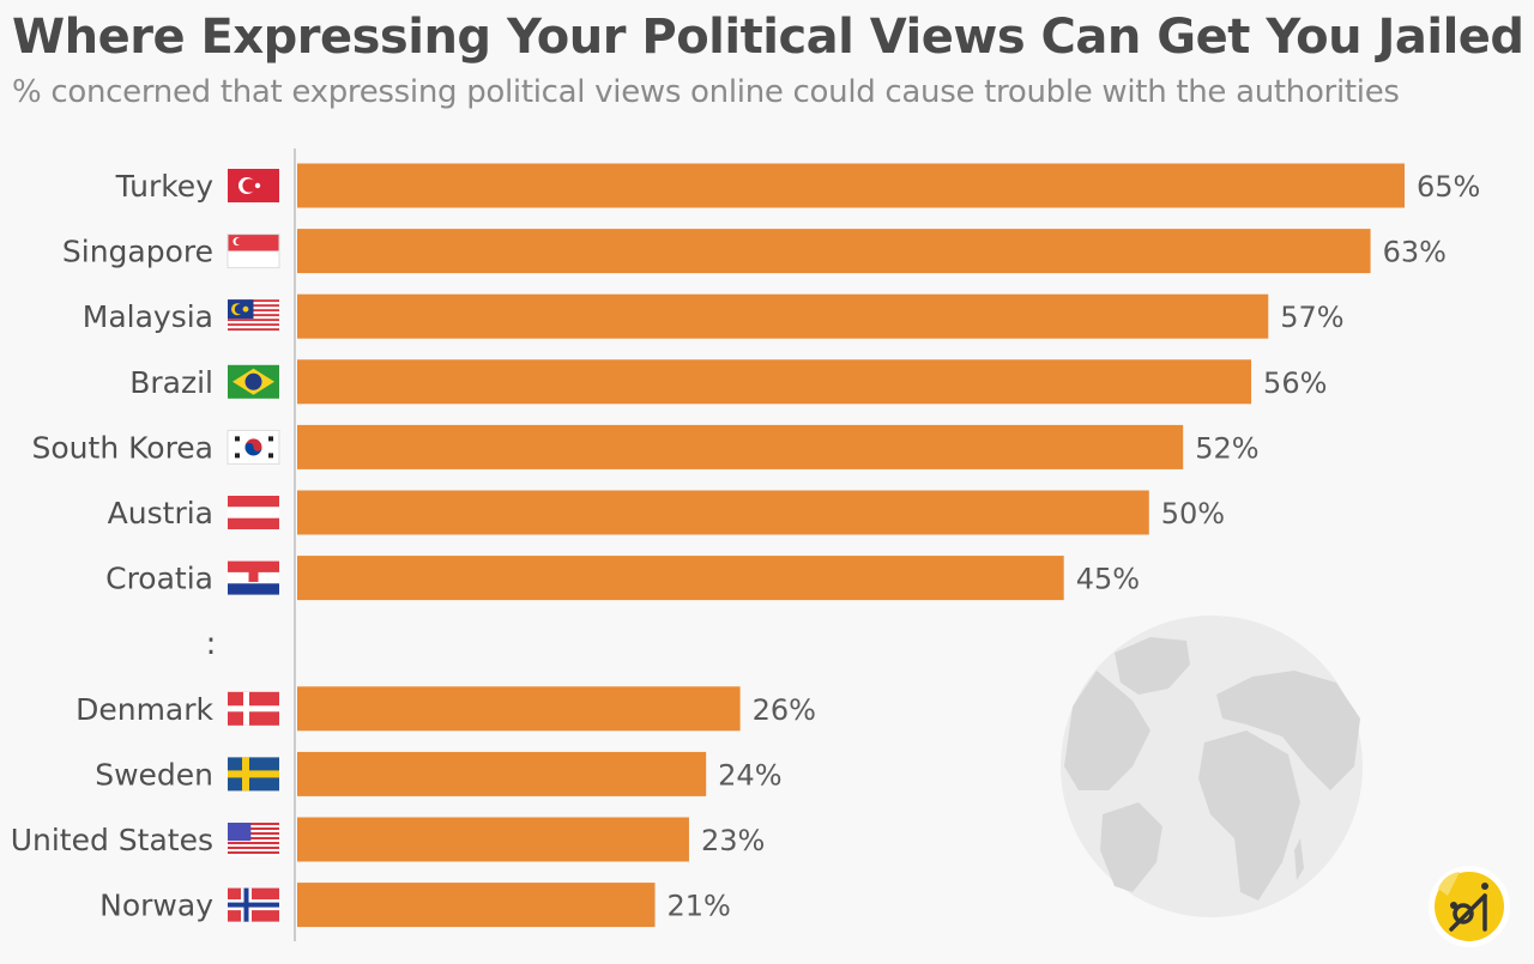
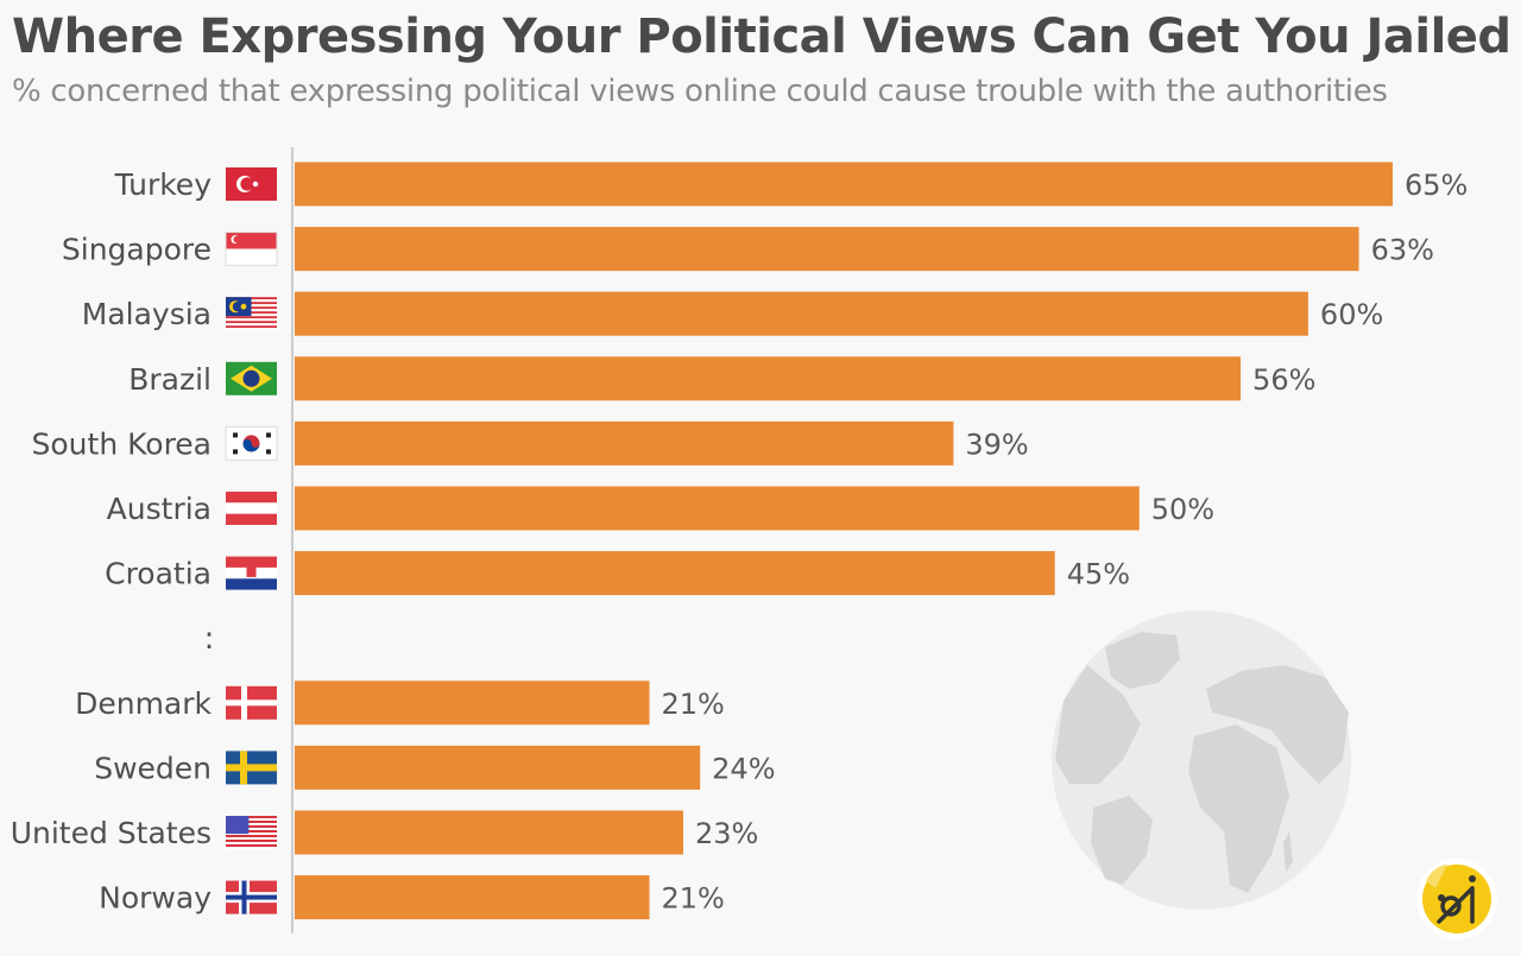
Malaysia: 57% -> 60%
South Korea: 52% -> 39%
Denmark: 26% -> 21%
